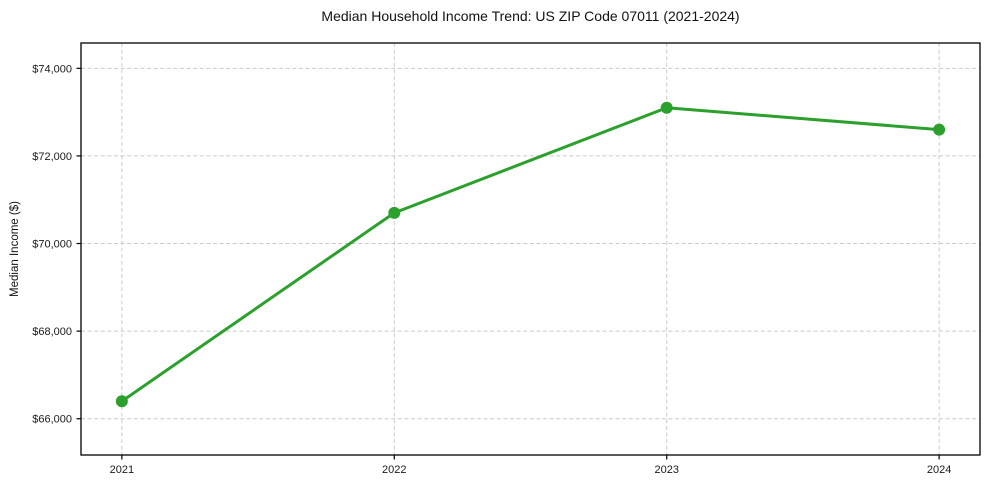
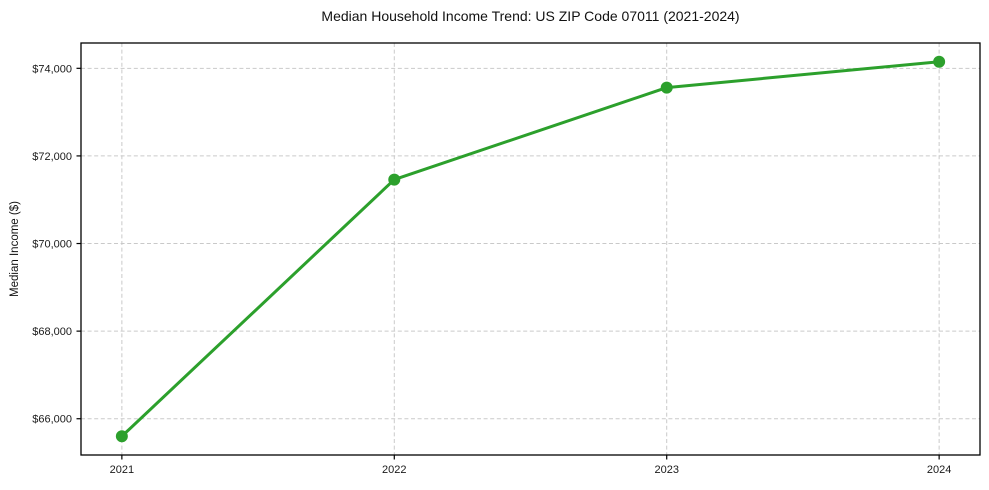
2021: $66400 -> $65600
2022: $70700 -> $71500
2023: $73100 -> $73600
2024: $72600 -> $74200
